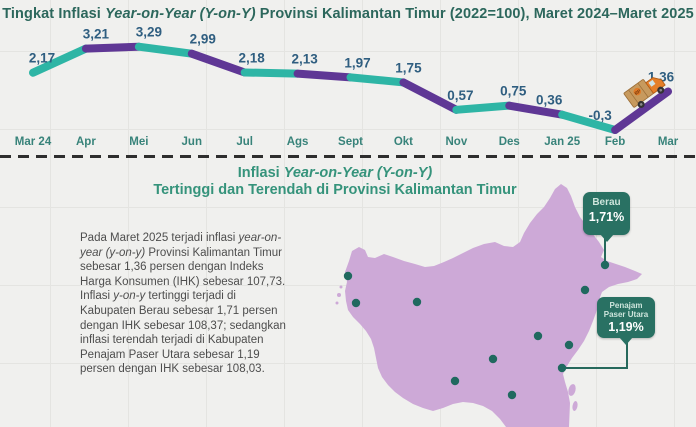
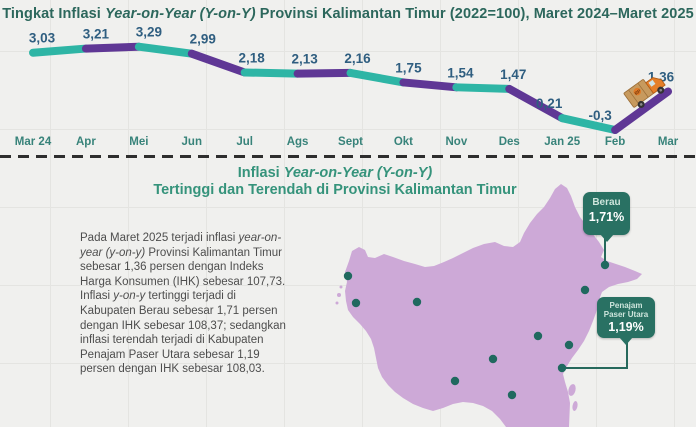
Mar 24: 2,17 -> 3,03
Sept: 1,97 -> 2,16
Nov: 0,57 -> 1,54
Des: 0,75 -> 1,47
Jan 25: 0,36 -> 0,21
